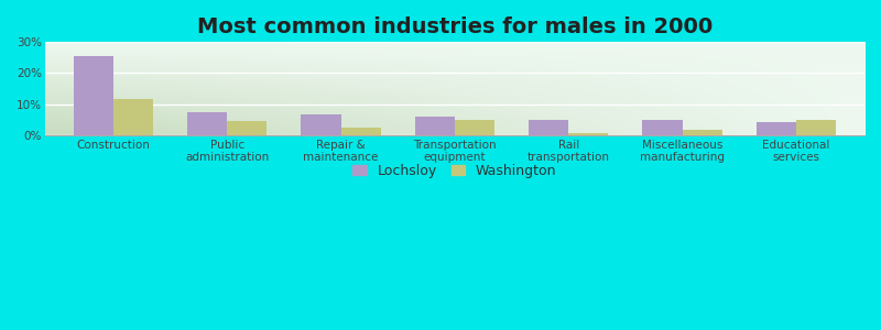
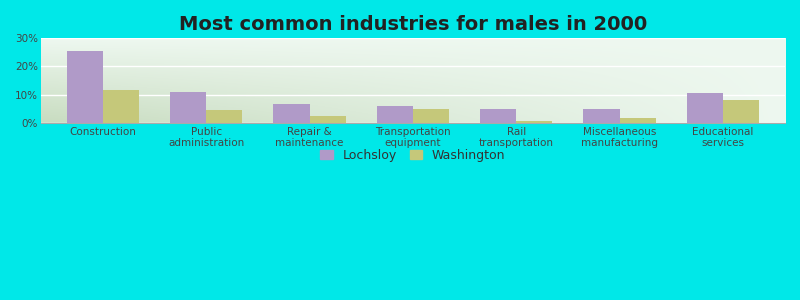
Lochsloy/Public administration: 7.5% -> 11.0%
Lochsloy/Educational services: 4.0% -> 10.5%
Washington/Educational services: 5.0% -> 8.0%
